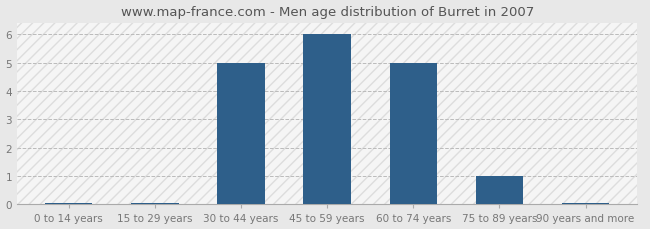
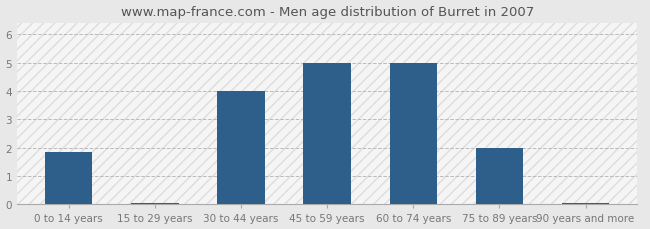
0 to 14 years: 0.04 -> 1.85
30 to 44 years: 5.00 -> 4.00
45 to 59 years: 6.00 -> 5.00
75 to 89 years: 1.00 -> 2.00
